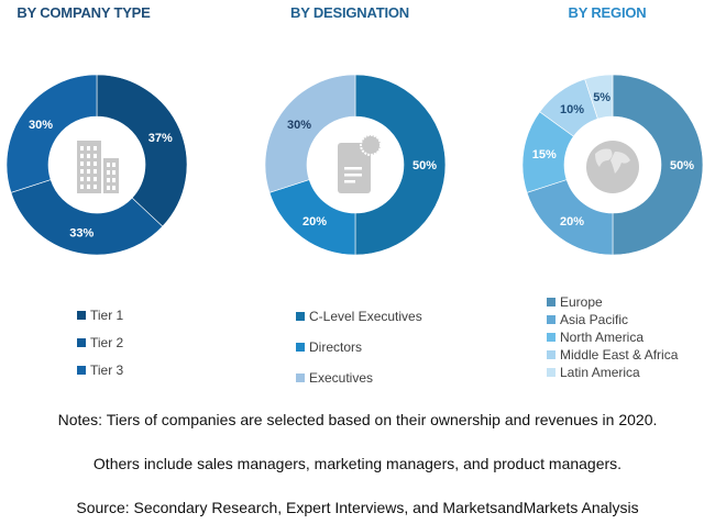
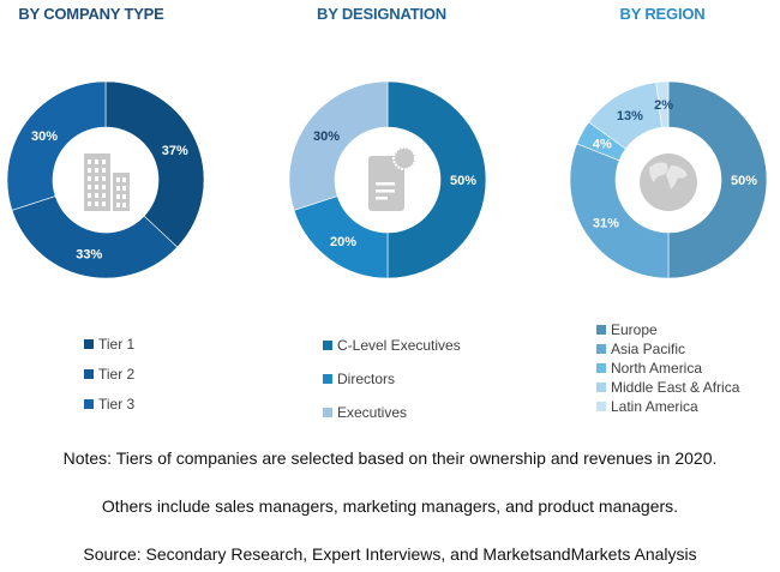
BY REGION/Asia Pacific: 20% -> 31%
BY REGION/North America: 15% -> 4%
BY REGION/Middle East & Africa: 10% -> 13%
BY REGION/Latin America: 5% -> 2%
